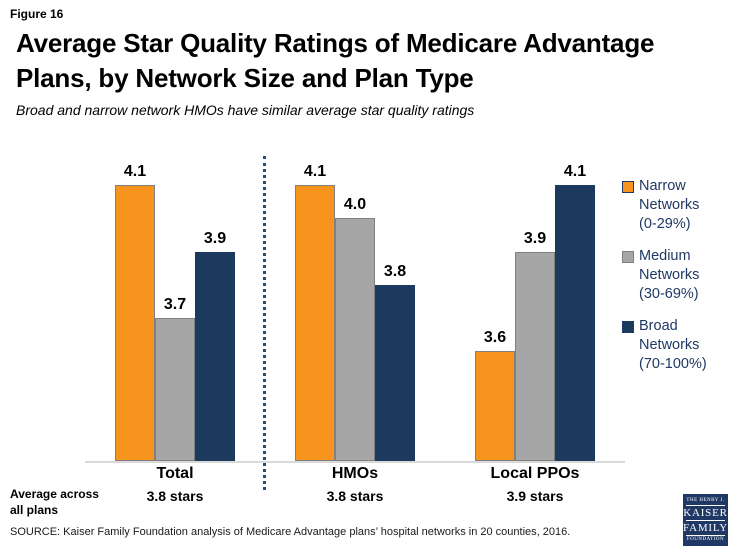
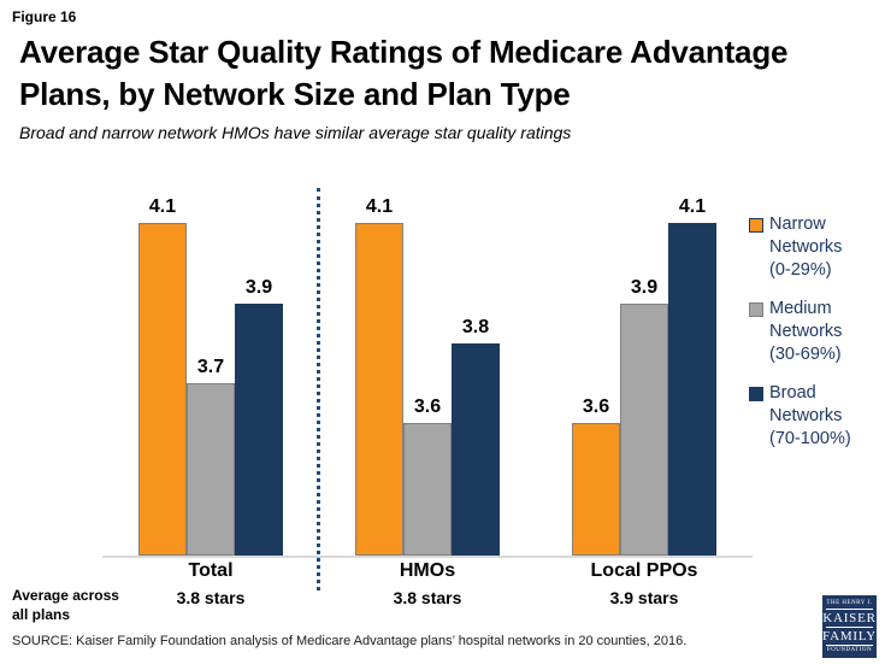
Medium Networks (30-69%)/HMOs: 4.0 -> 3.6
